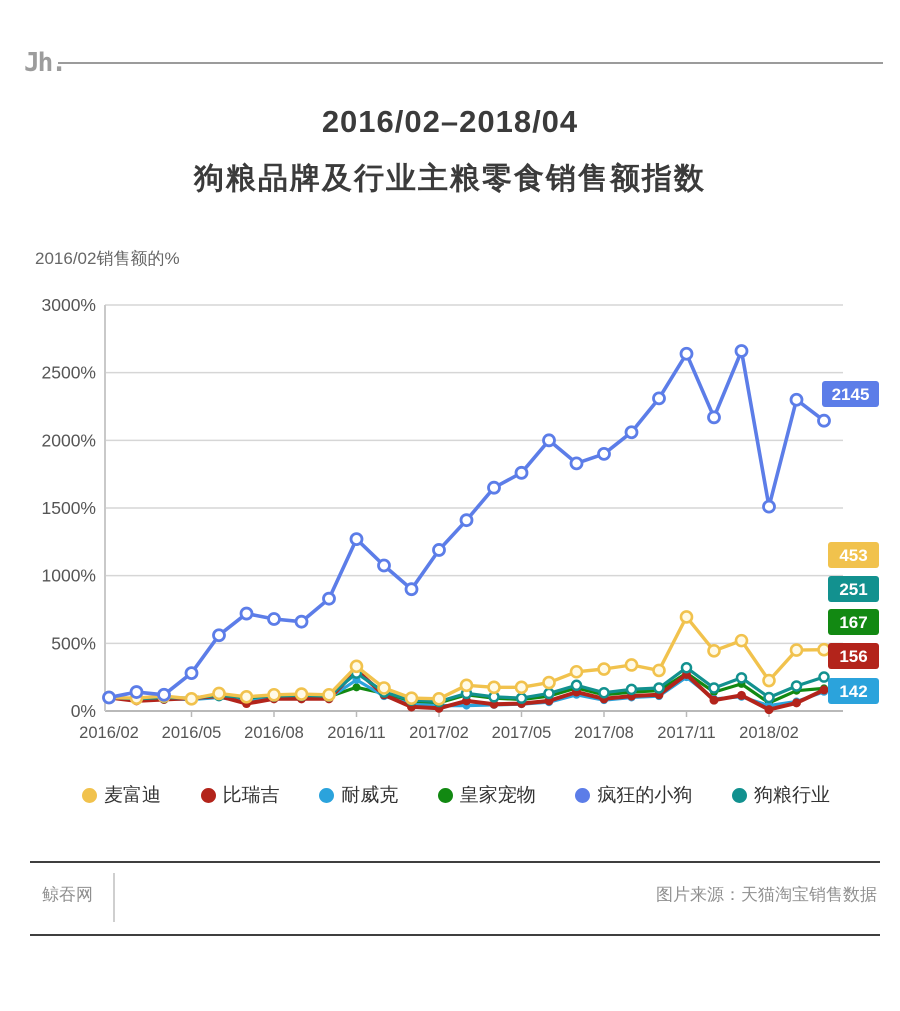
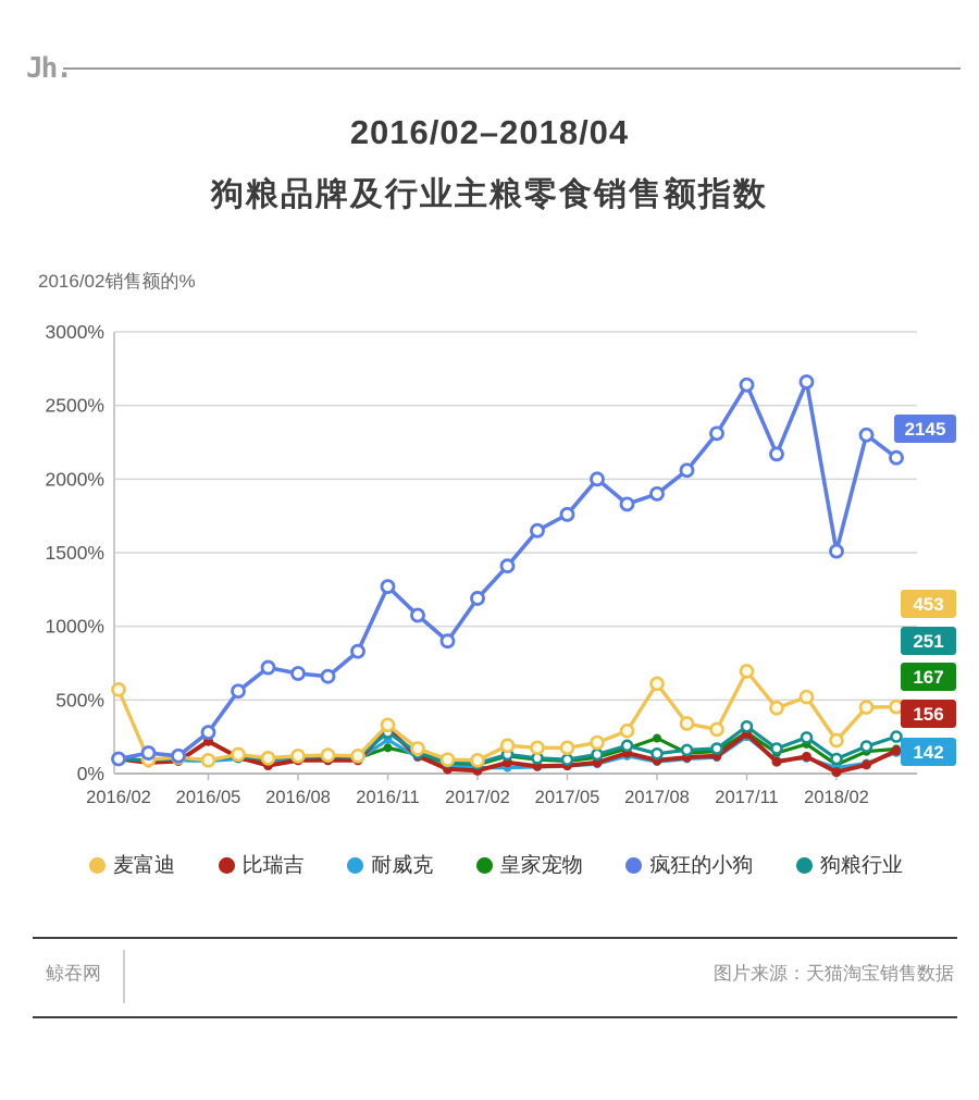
麦富迪/2016/02: 100% -> 570%
比瑞吉/2016/05: 100% -> 220%
麦富迪/2017/08: 310% -> 610%
皇家宠物/2017/08: 120% -> 240%
